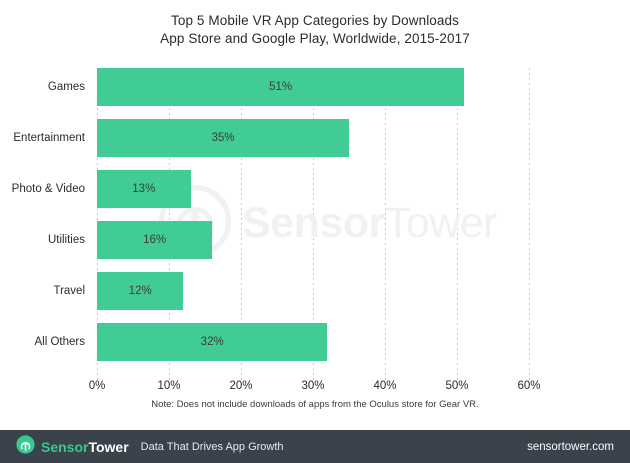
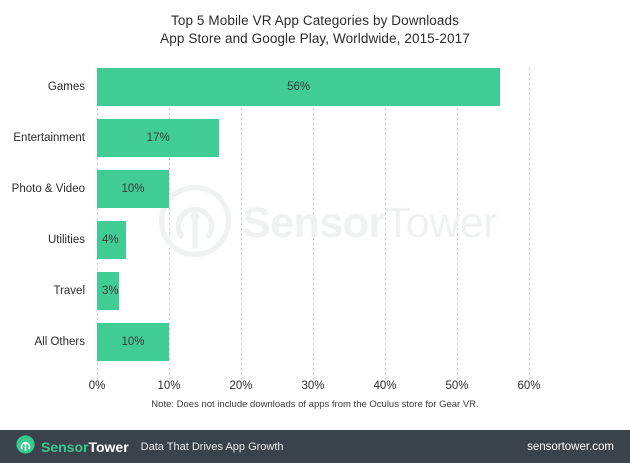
Games: 51% -> 56%
Entertainment: 35% -> 17%
Photo & Video: 13% -> 10%
Utilities: 16% -> 4%
Travel: 12% -> 3%
All Others: 32% -> 10%
